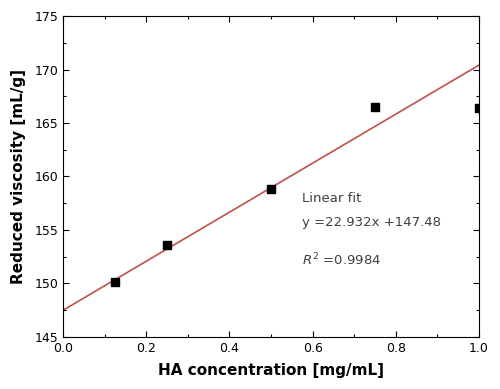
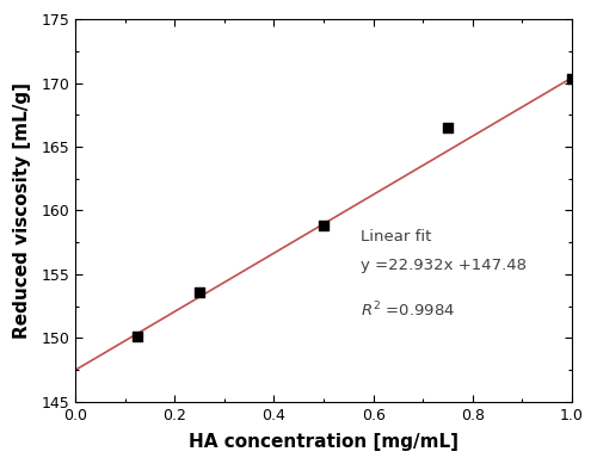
1.0: 166.4 -> 170.3
